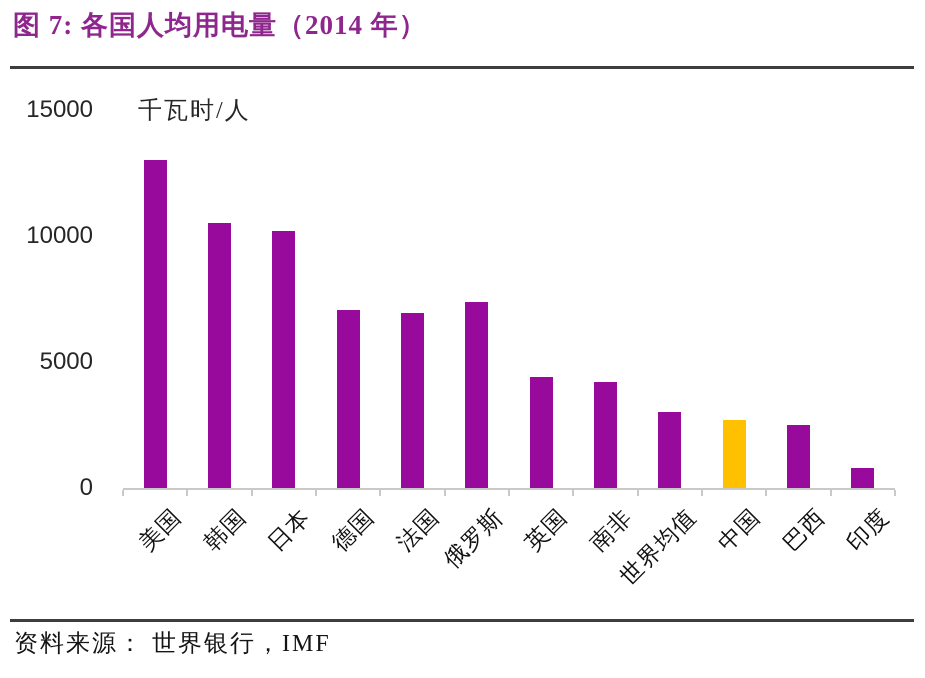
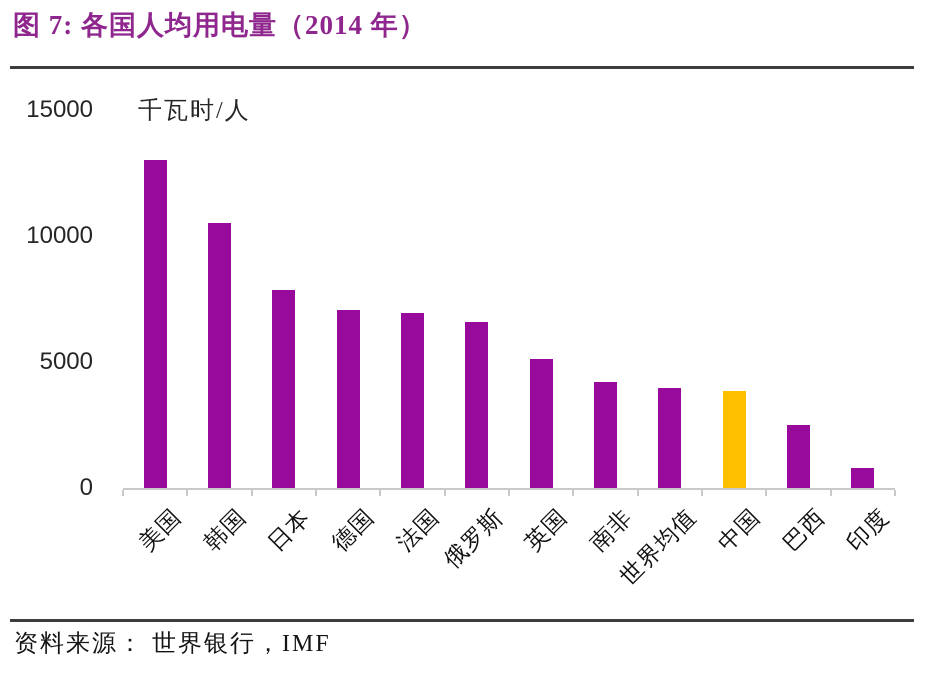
日本: 10200 -> 7800
俄罗斯: 7400 -> 6600
英国: 4400 -> 5100
世界均值: 3000 -> 4000
中国: 2700 -> 3800
